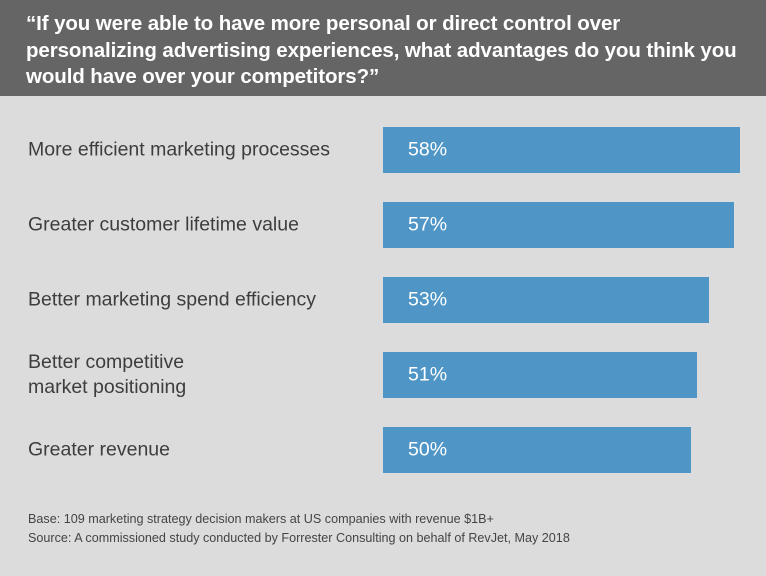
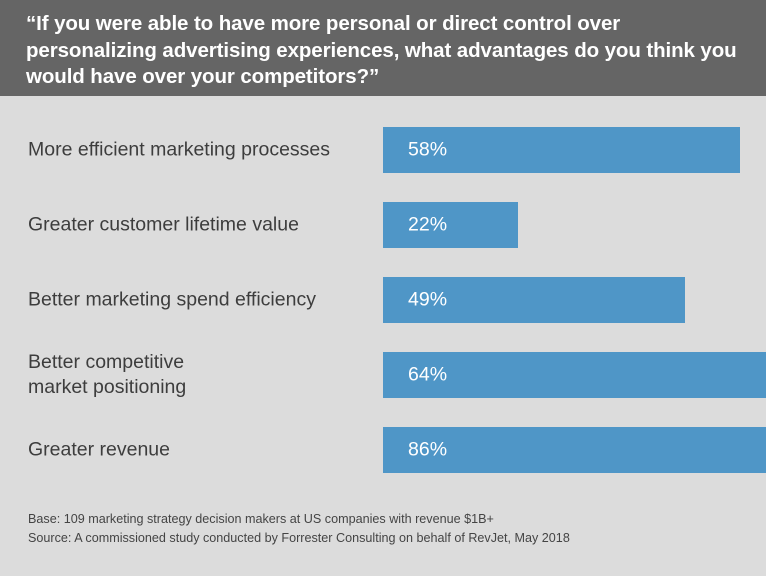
Greater customer lifetime value: 57% -> 22%
Better marketing spend efficiency: 53% -> 49%
Better competitive market positioning: 51% -> 64%
Greater revenue: 50% -> 86%
